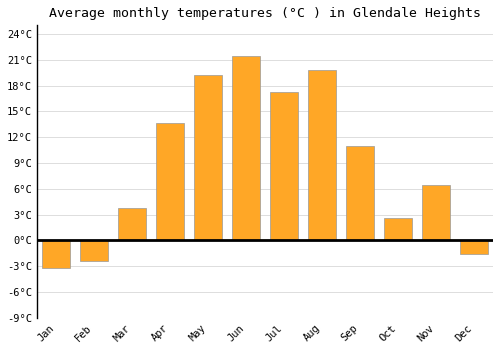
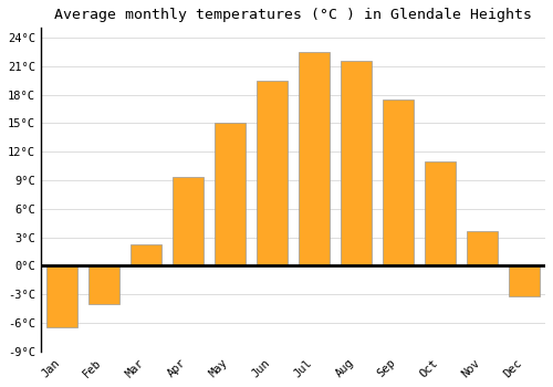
Jan: -3.2°C -> -6.5°C
Feb: -2.4°C -> -4.0°C
Mar: 3.8°C -> 2.3°C
Apr: 13.6°C -> 9.3°C
May: 19.2°C -> 15.0°C
Jun: 21.4°C -> 19.5°C
Jul: 17.2°C -> 22.5°C
Aug: 19.8°C -> 21.5°C
Sep: 11.0°C -> 17.5°C
Oct: 2.6°C -> 11.0°C
Nov: 6.4°C -> 3.7°C
Dec: -1.6°C -> -3.2°C
